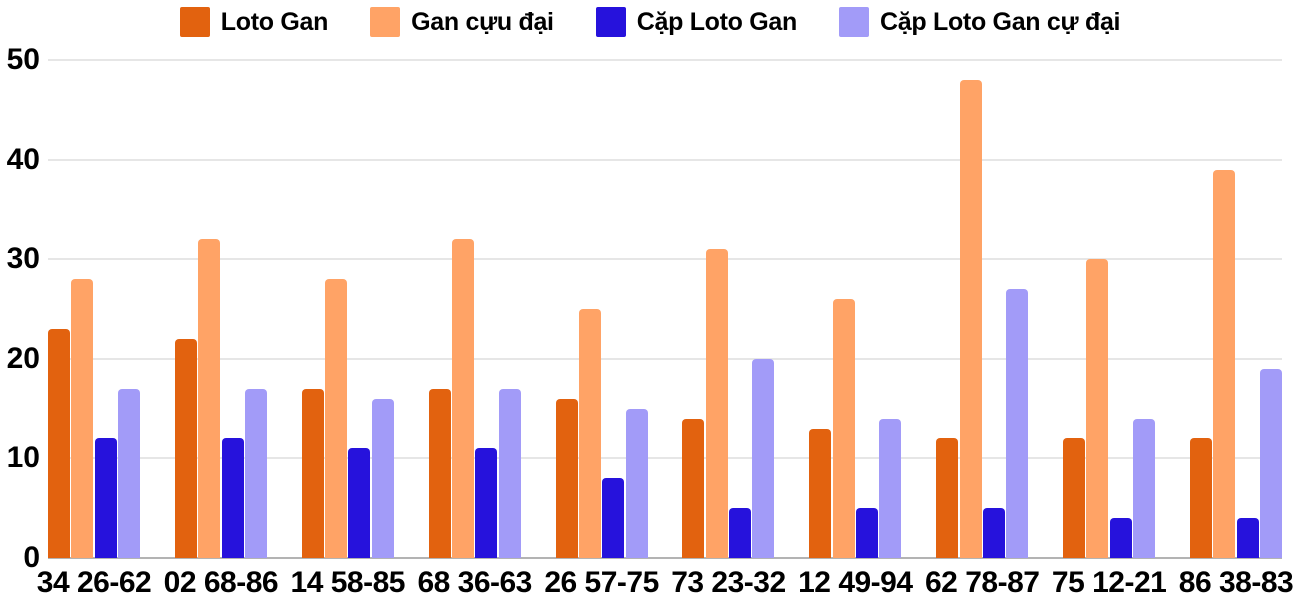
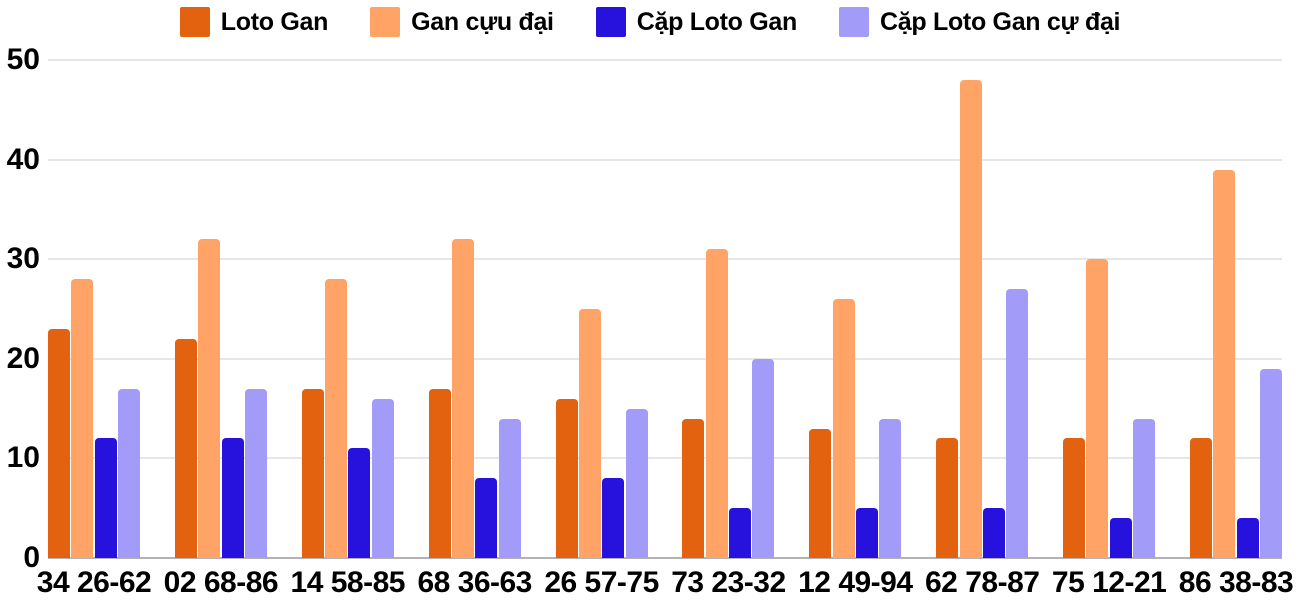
Cặp Loto Gan/68 36-63: 11 -> 8
Cặp Loto Gan cự đại/68 36-63: 17 -> 14
